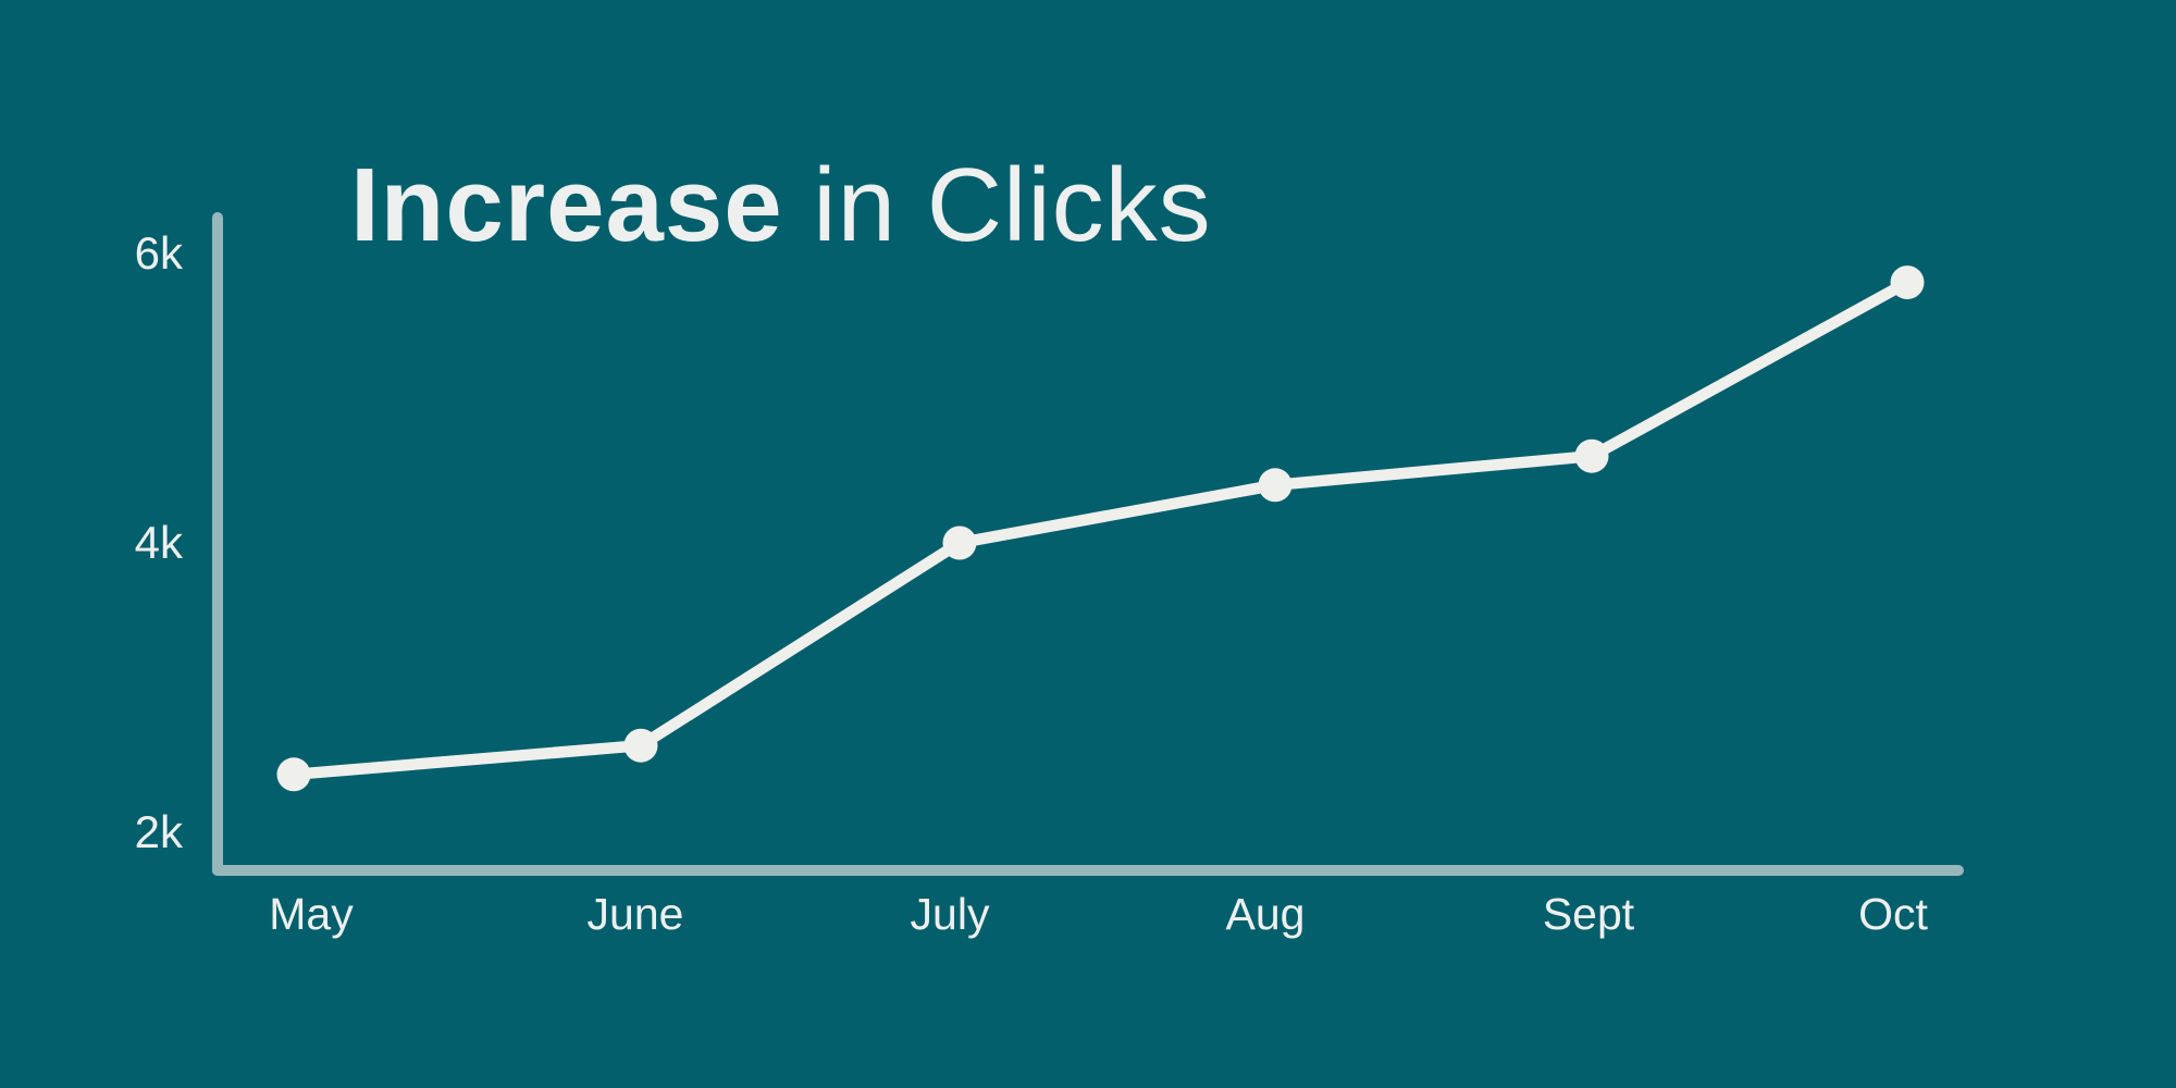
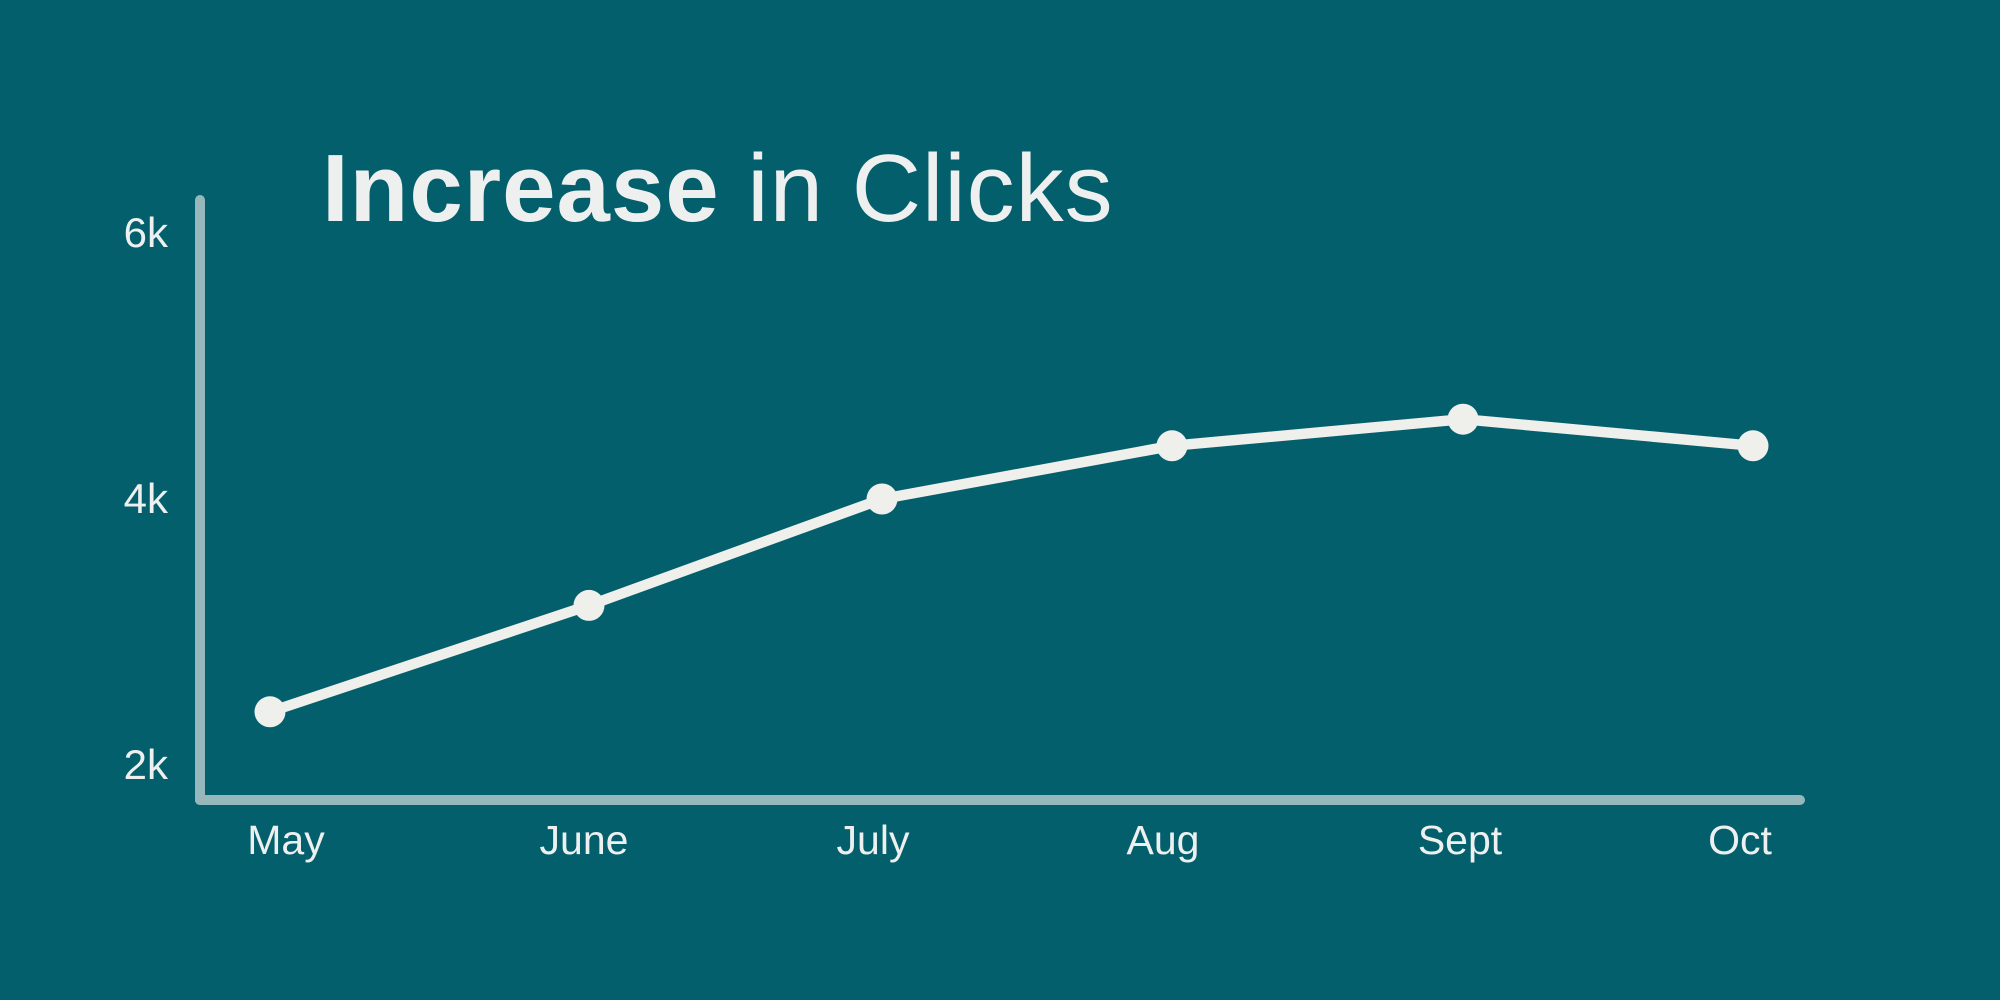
June: 2.6k -> 3.2k
Oct: 5.8k -> 4.4k
